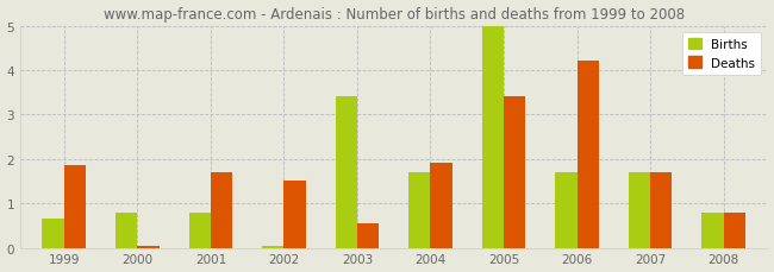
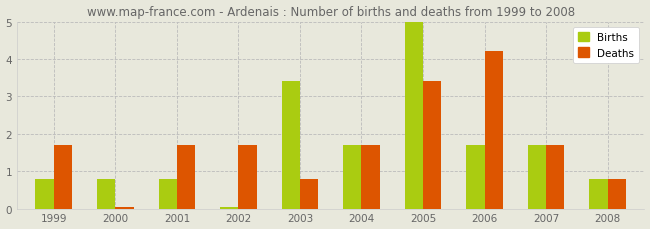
Births/1999: 0.65 -> 0.80
Deaths/1999: 1.85 -> 1.70
Deaths/2002: 1.50 -> 1.70
Deaths/2003: 0.55 -> 0.80
Deaths/2004: 1.90 -> 1.70
